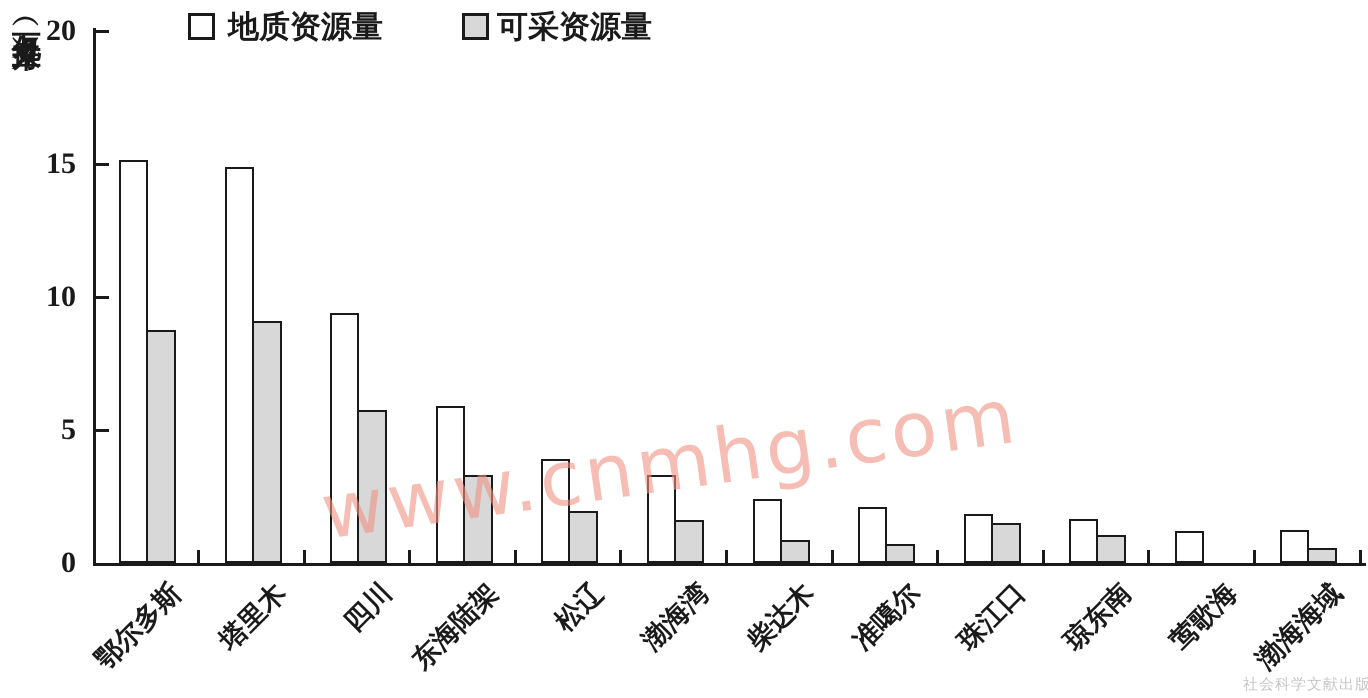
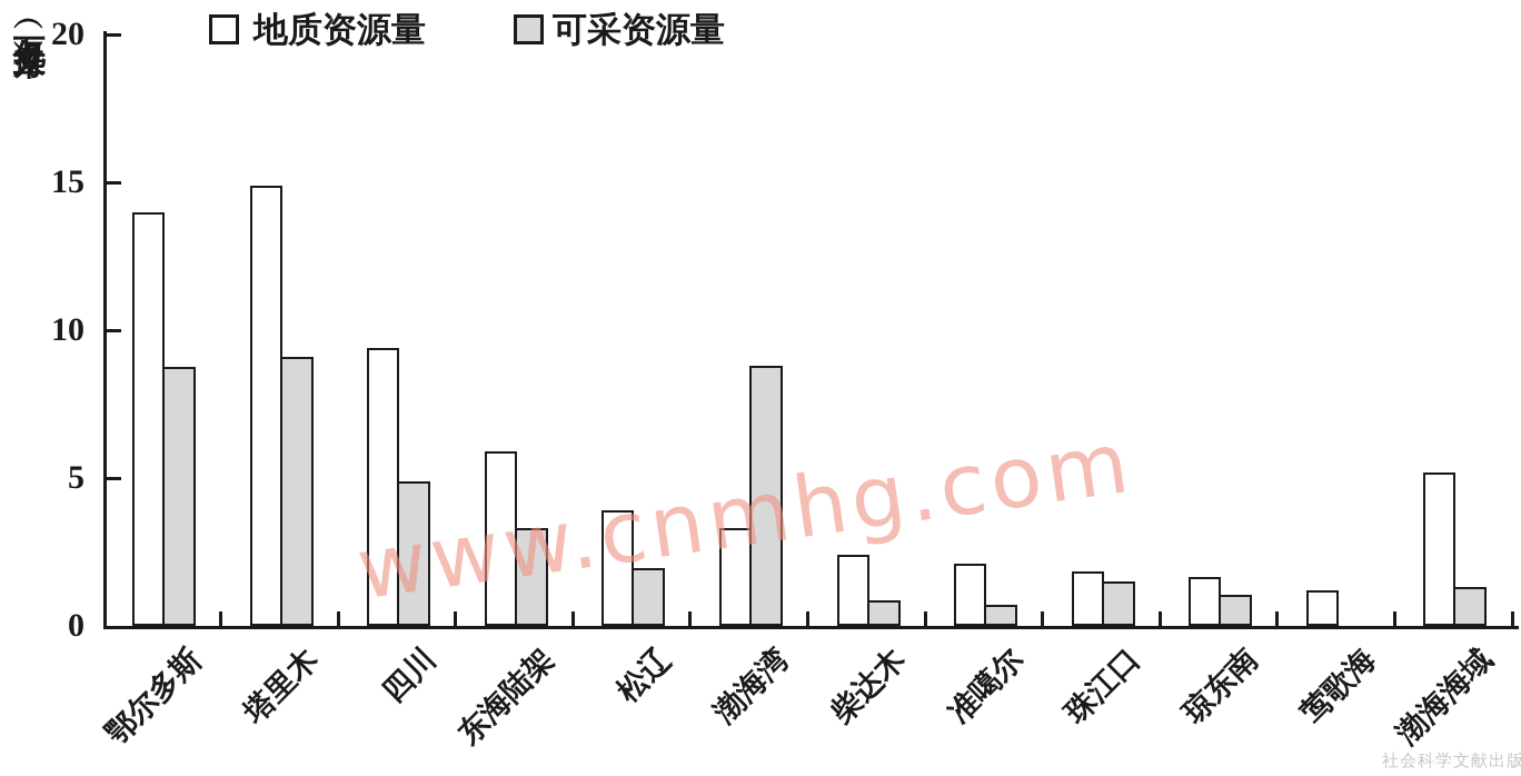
地质资源量/鄂尔多斯: 15.2 -> 14.0
可采资源量/四川: 5.8 -> 4.9
可采资源量/渤海湾: 1.6 -> 8.8
地质资源量/渤海海域: 1.2 -> 5.2
可采资源量/渤海海域: 0.6 -> 1.3
